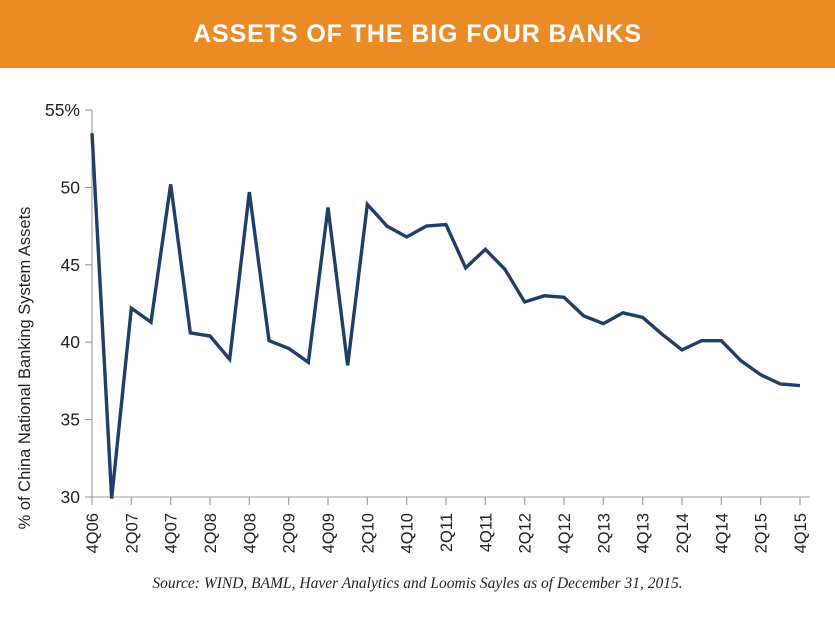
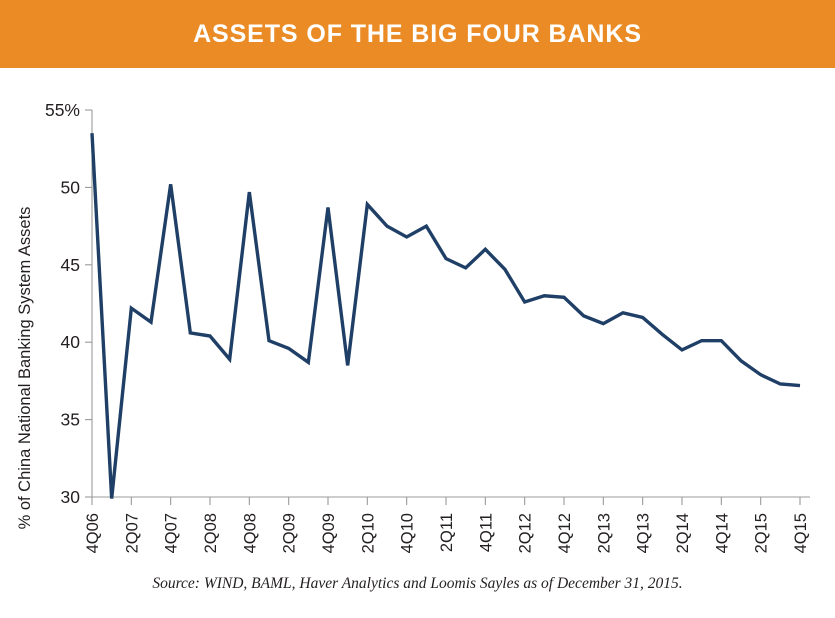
2Q11: 47.6% -> 45.4%
